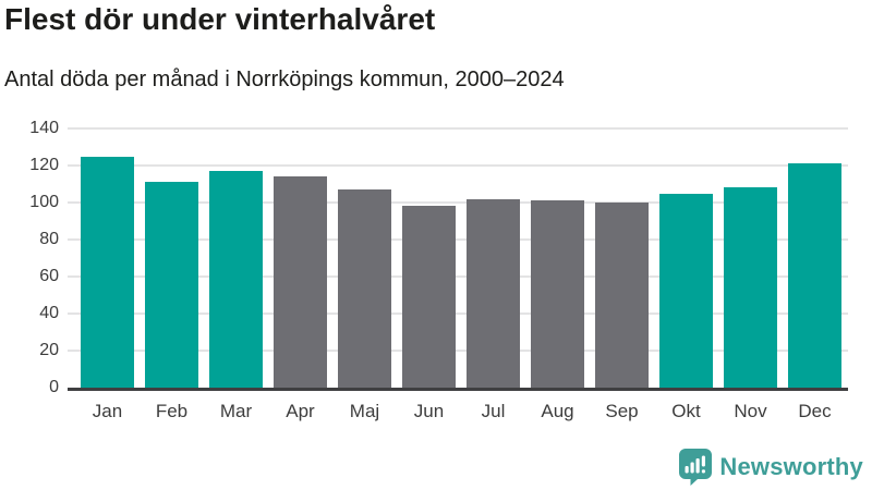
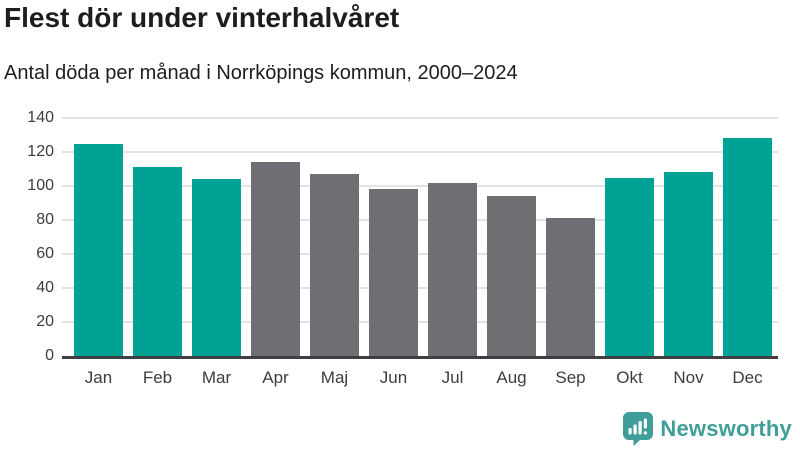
Mar: 117 -> 104
Aug: 101 -> 94
Sep: 100 -> 81
Dec: 121 -> 128
